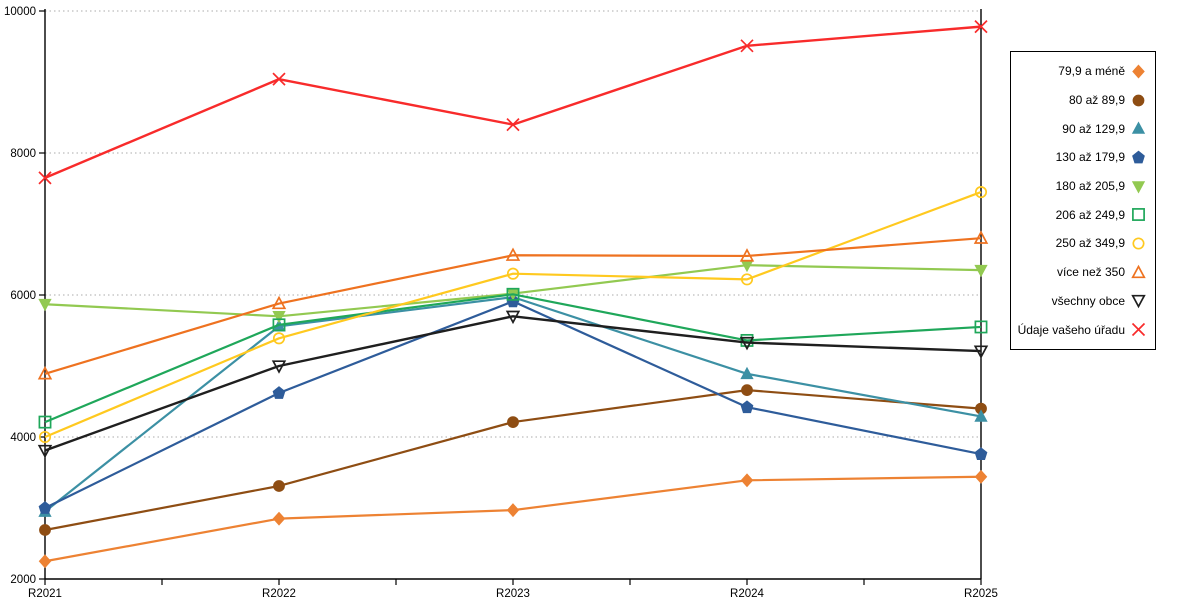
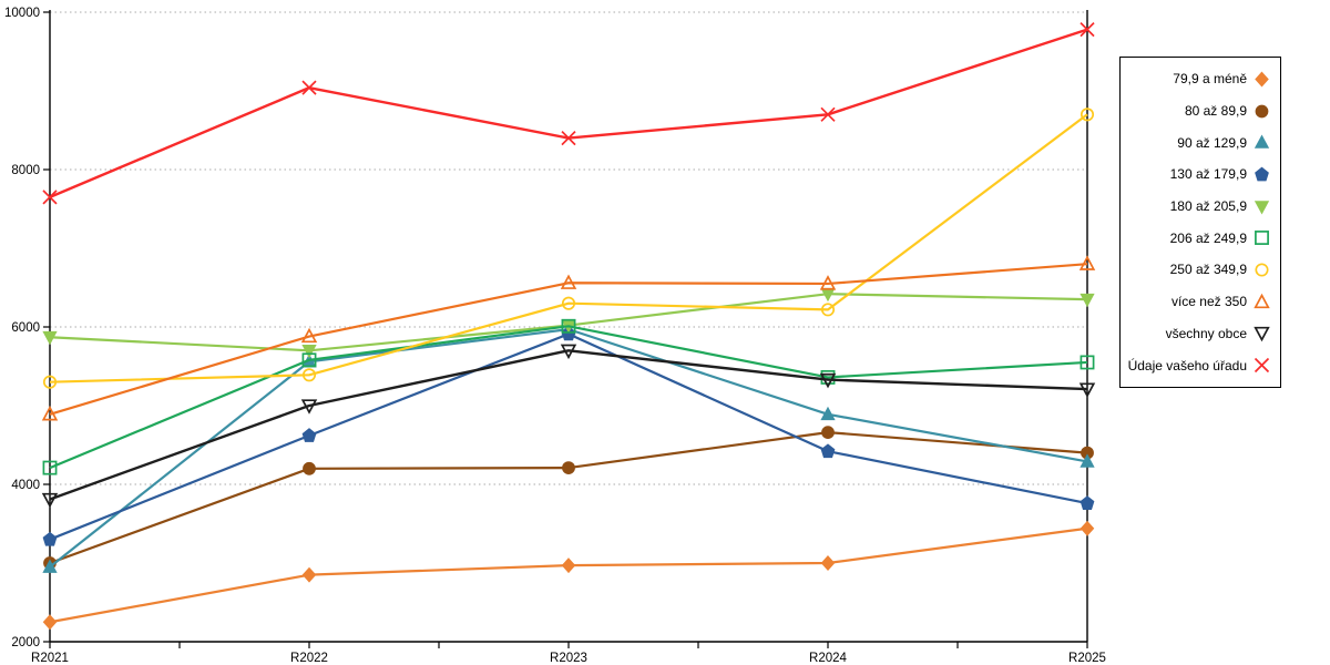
80 až 89,9/R2021: 2700 -> 3000
130 až 179,9/R2021: 3000 -> 3300
250 až 349,9/R2021: 4000 -> 5300
80 až 89,9/R2022: 3300 -> 4200
79,9 a méně/R2024: 3400 -> 3000
Údaje vašeho úřadu/R2024: 9500 -> 8700
250 až 349,9/R2025: 7400 -> 8700
